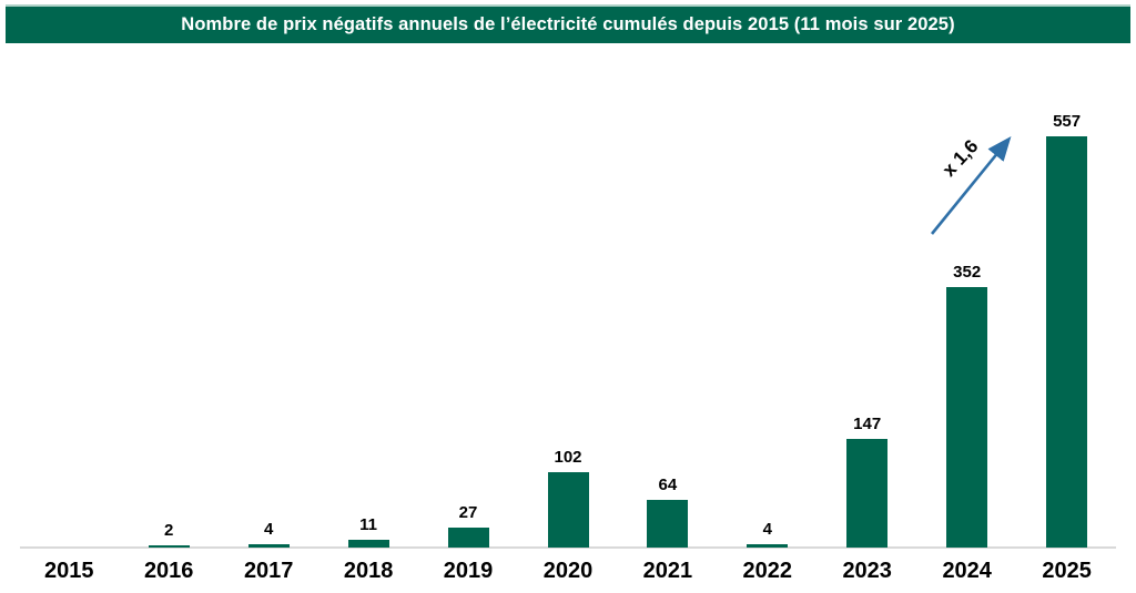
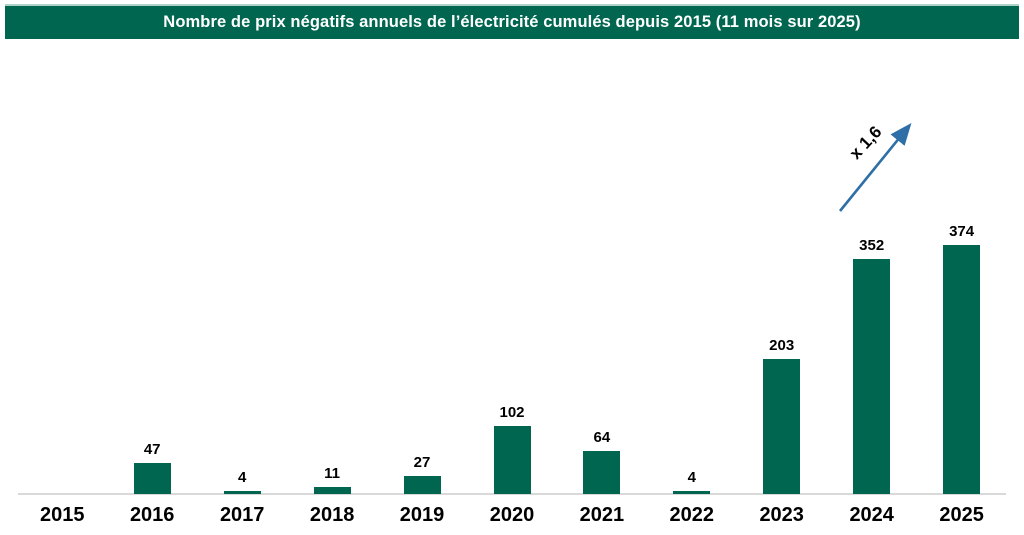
2016: 2 -> 47
2023: 147 -> 203
2025: 557 -> 374
